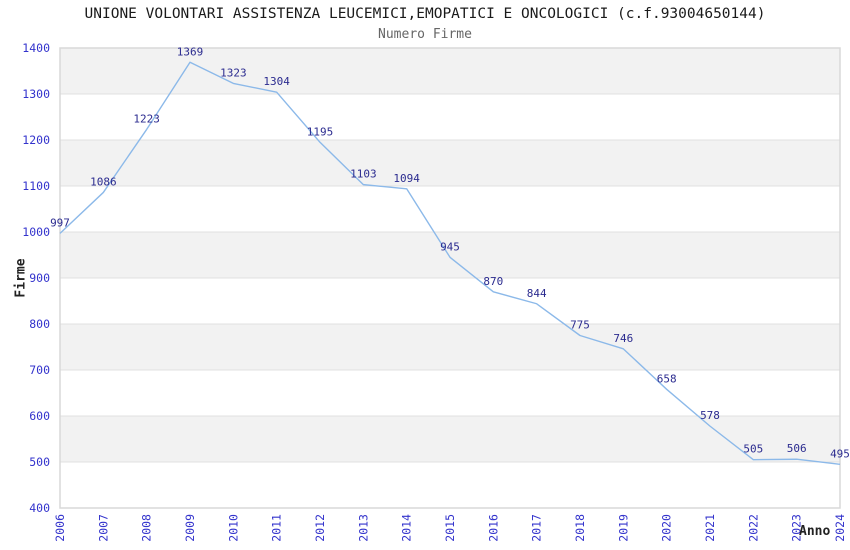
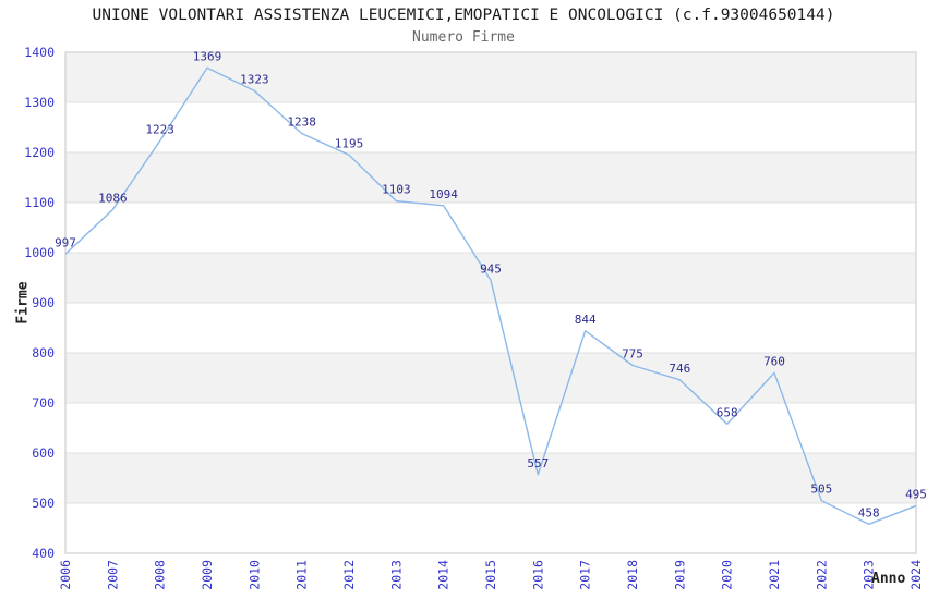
2011: 1304 -> 1238
2016: 870 -> 557
2021: 578 -> 760
2023: 506 -> 458
